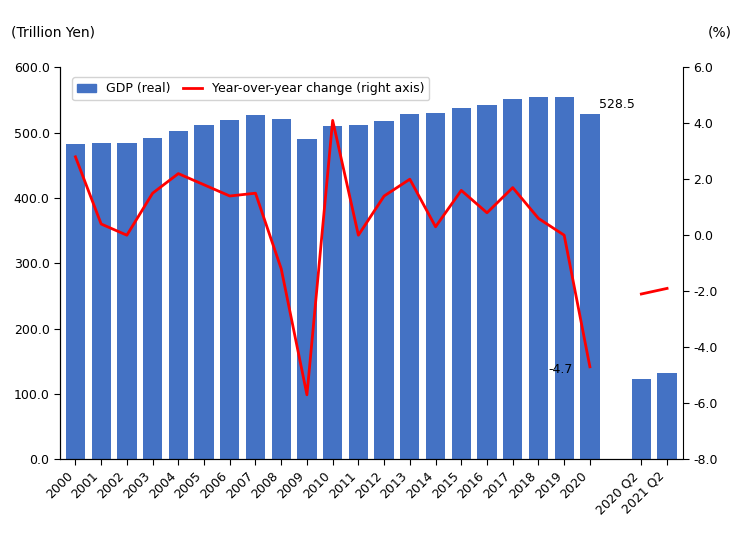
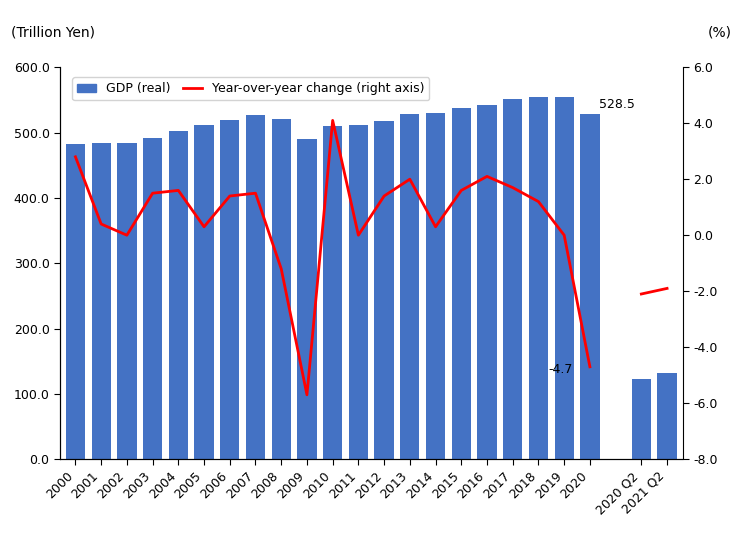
Year-over-year change (right axis)/2004: 2.2 -> 1.6
Year-over-year change (right axis)/2005: 1.8 -> 0.3
Year-over-year change (right axis)/2016: 0.8 -> 2.1
Year-over-year change (right axis)/2018: 0.6 -> 1.2
